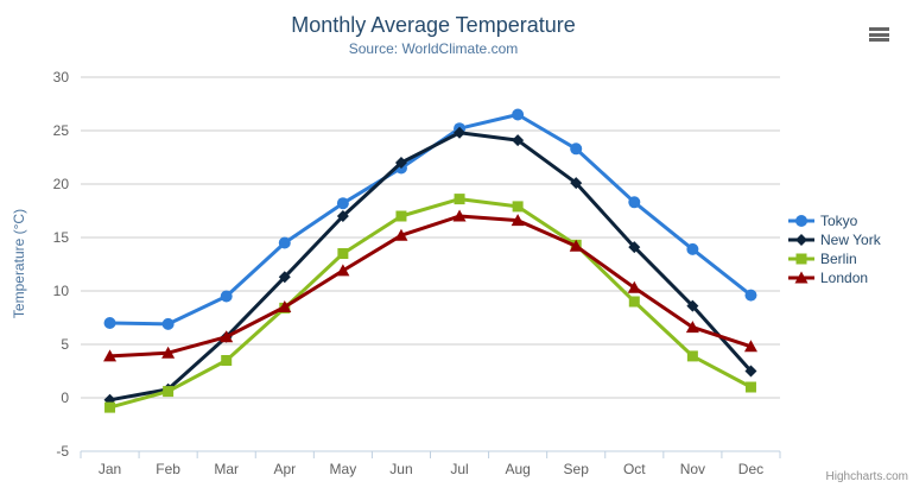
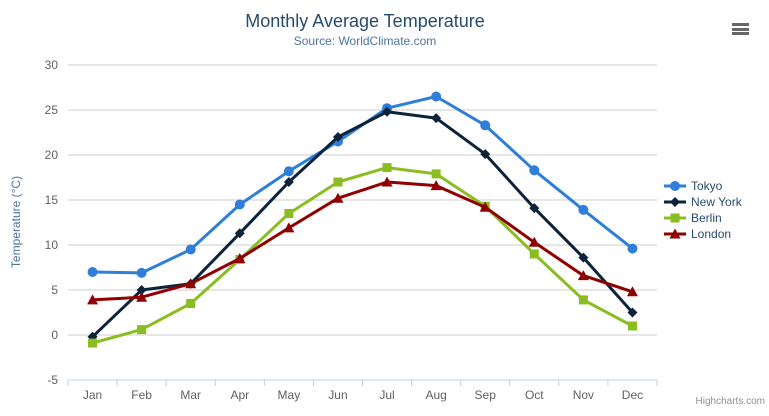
New York/Feb: 1 -> 5
